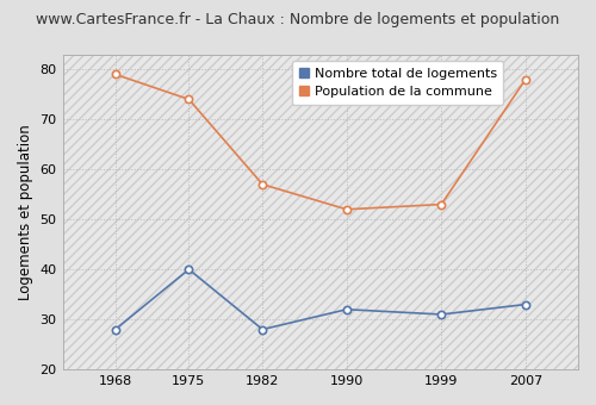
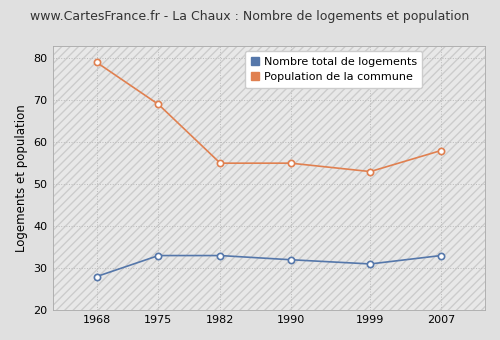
Nombre total de logements/1975: 40 -> 33
Population de la commune/1975: 74 -> 69
Nombre total de logements/1982: 28 -> 33
Population de la commune/1982: 57 -> 55
Population de la commune/1990: 52 -> 55
Population de la commune/2007: 78 -> 58
